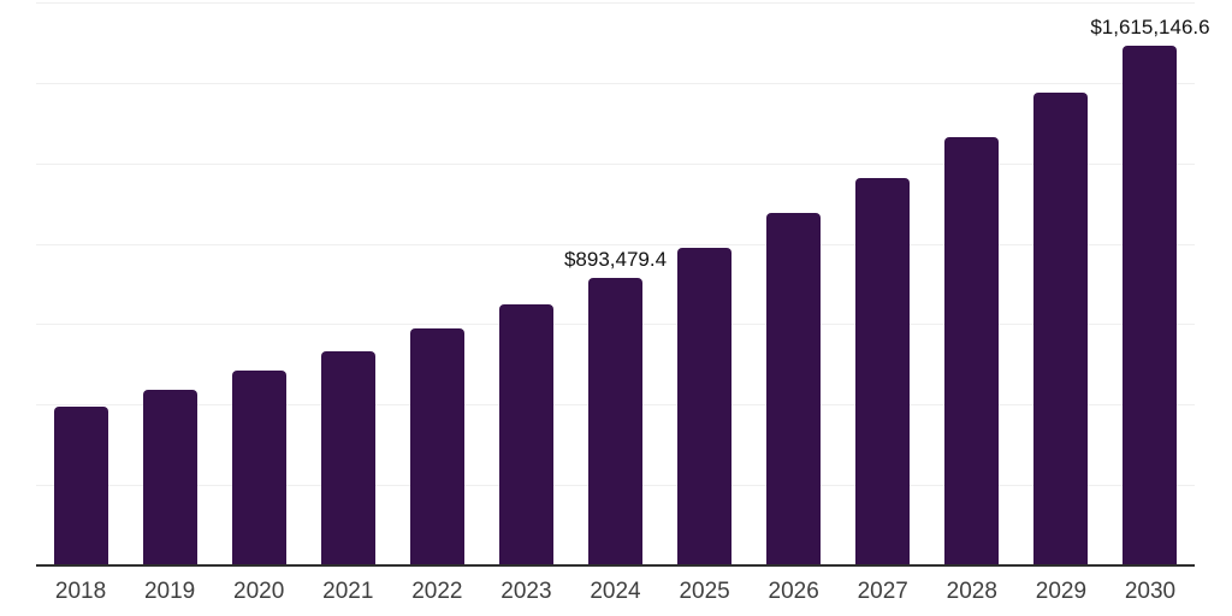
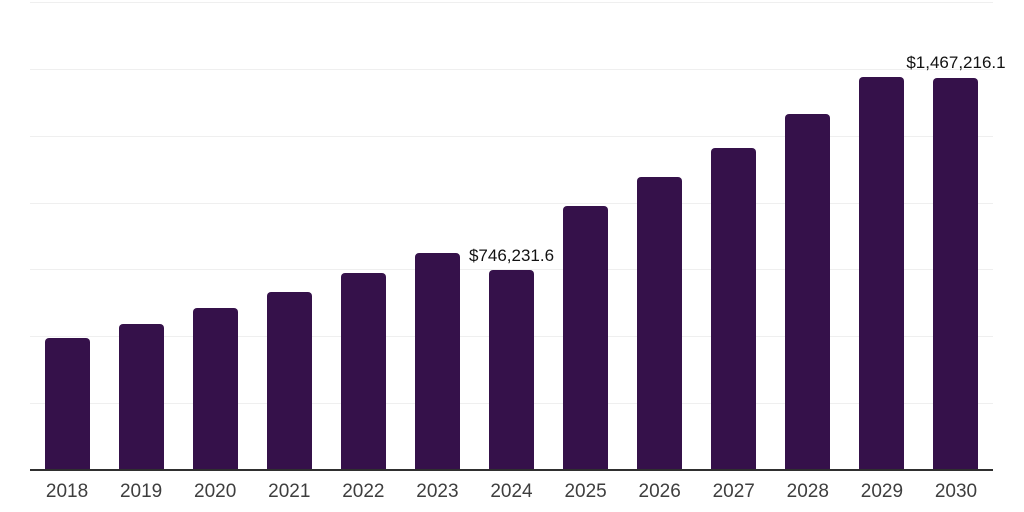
2024: $893,479.4 -> $746,231.6
2030: $1,615,146.6 -> $1,467,216.1
